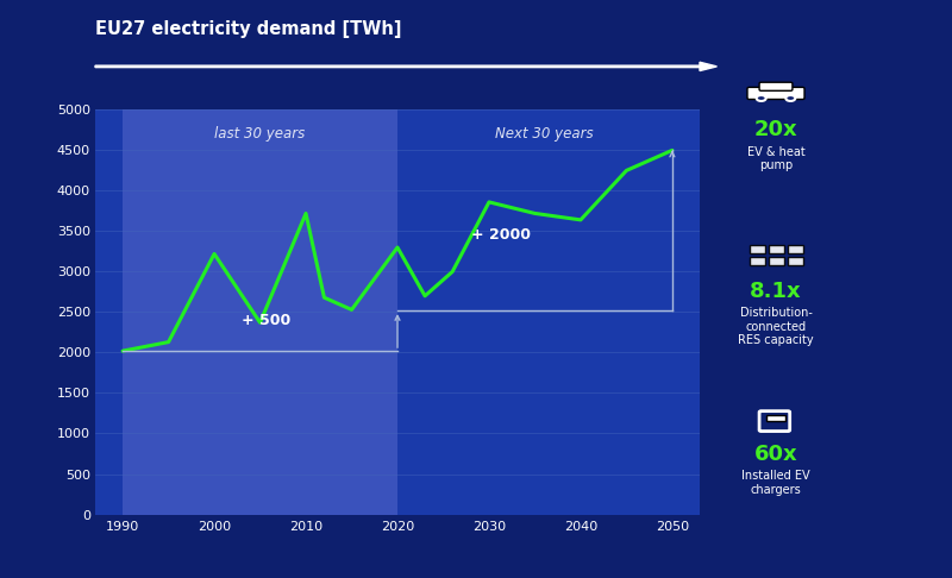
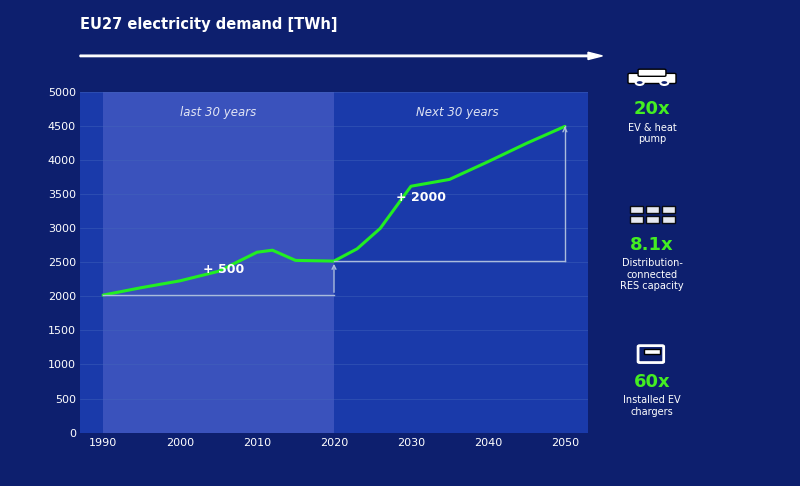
2000: 3220 -> 2230
2010: 3720 -> 2650
2020: 3300 -> 2520
2030: 3860 -> 3620
2040: 3640 -> 3980
